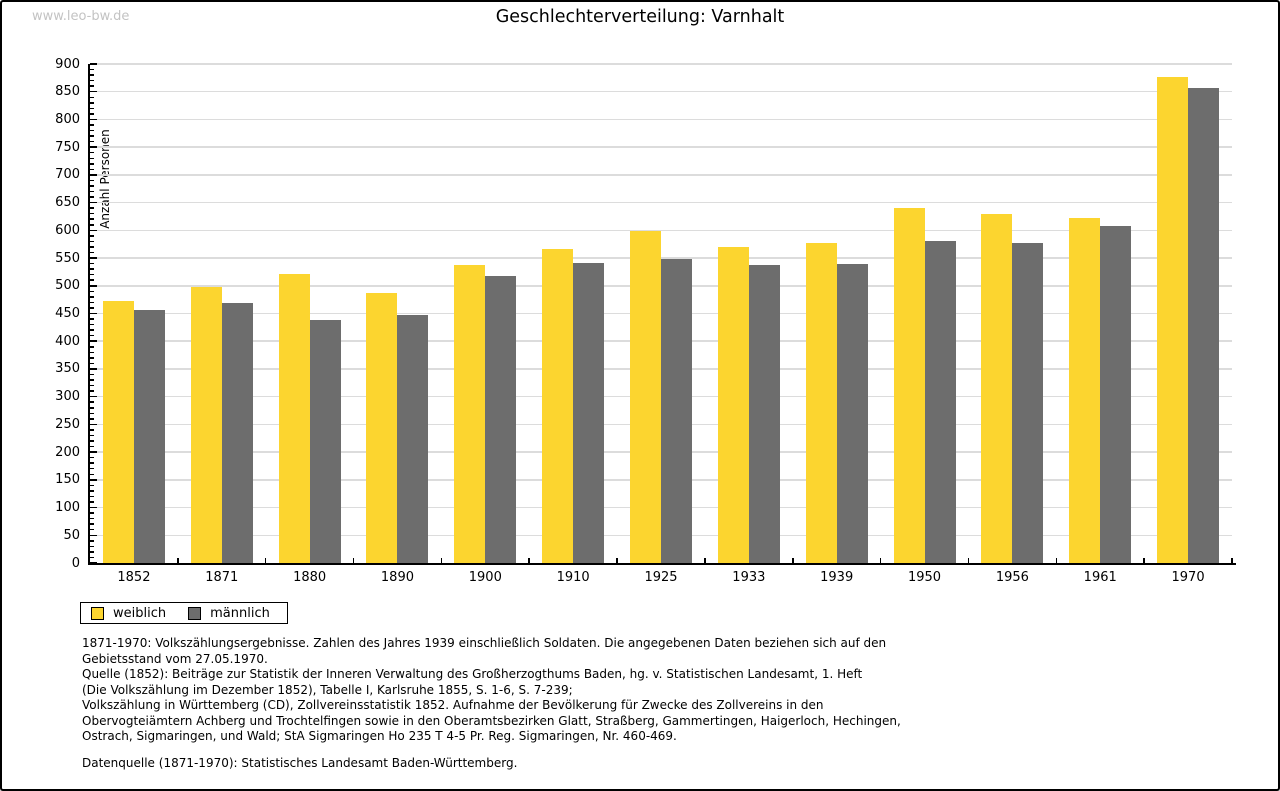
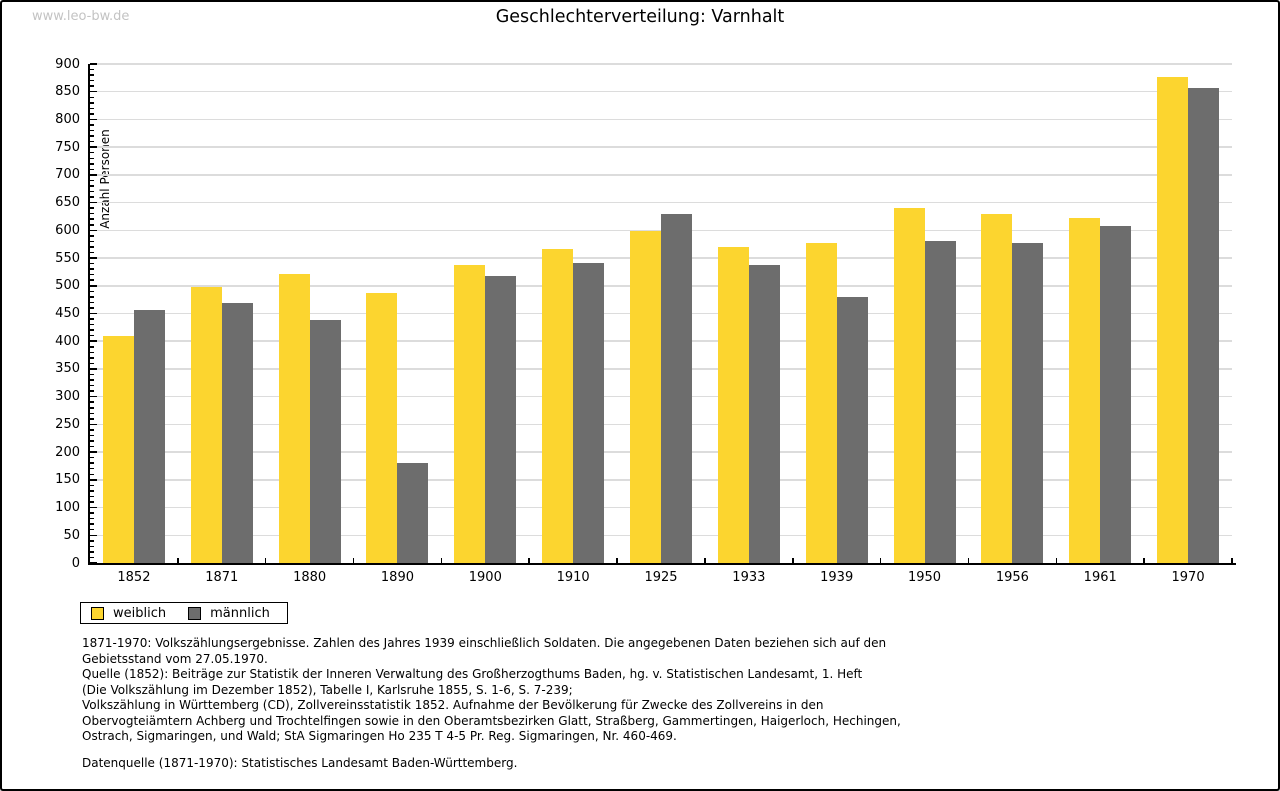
weiblich/1852: 470 -> 410
männlich/1890: 450 -> 180
männlich/1925: 550 -> 630
männlich/1939: 540 -> 480
